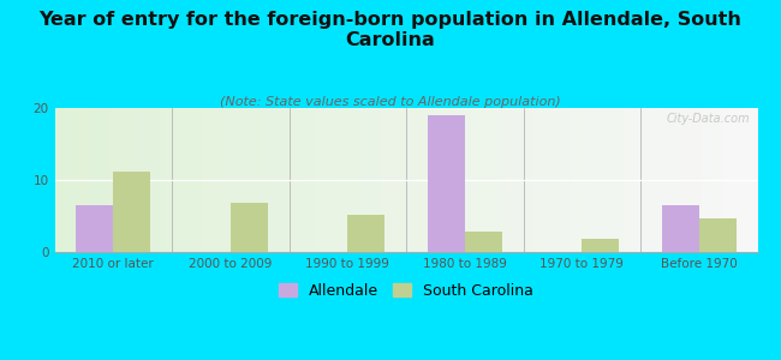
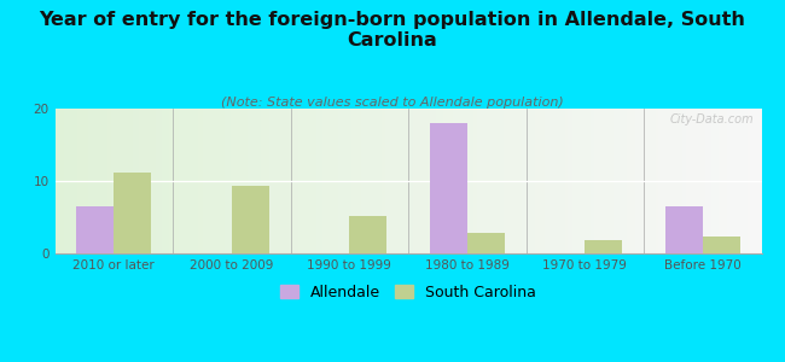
South Carolina/2000 to 2009: 6.8 -> 9.3
Allendale/1980 to 1989: 19.0 -> 18.0
South Carolina/Before 1970: 4.6 -> 2.3
